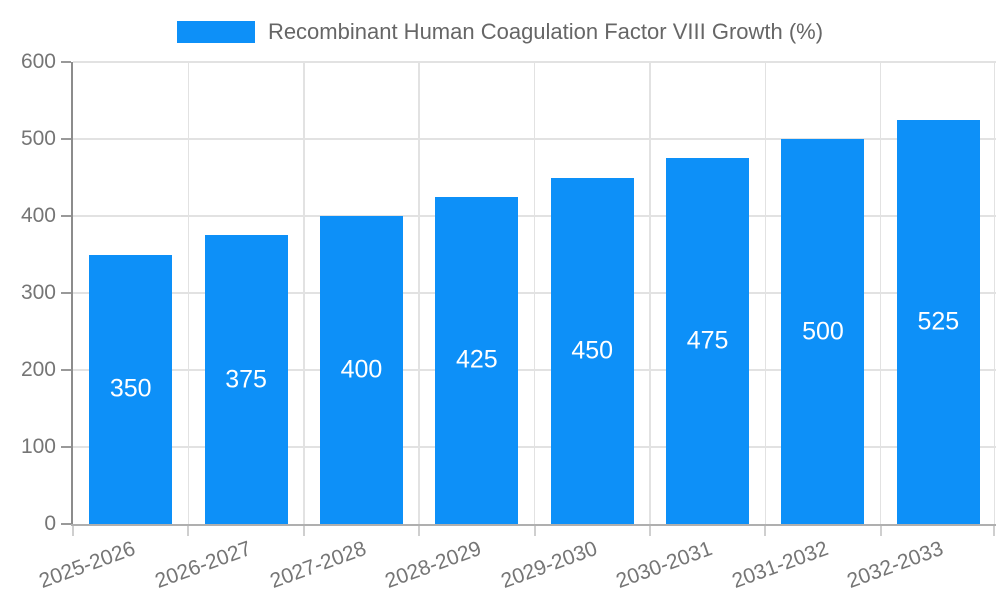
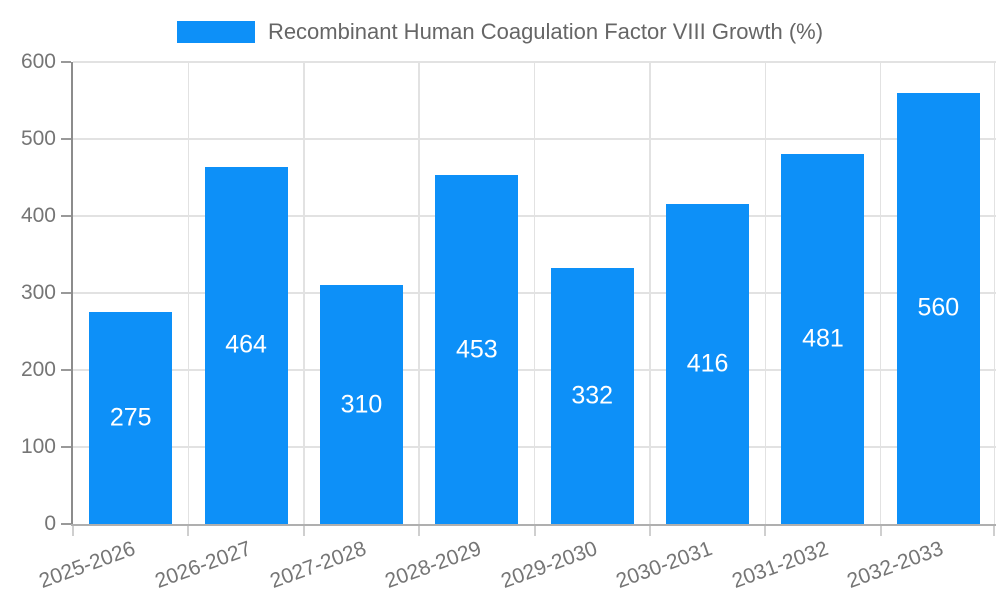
2025-2026: 350 -> 275
2026-2027: 375 -> 464
2027-2028: 400 -> 310
2028-2029: 425 -> 453
2029-2030: 450 -> 332
2030-2031: 475 -> 416
2031-2032: 500 -> 481
2032-2033: 525 -> 560
